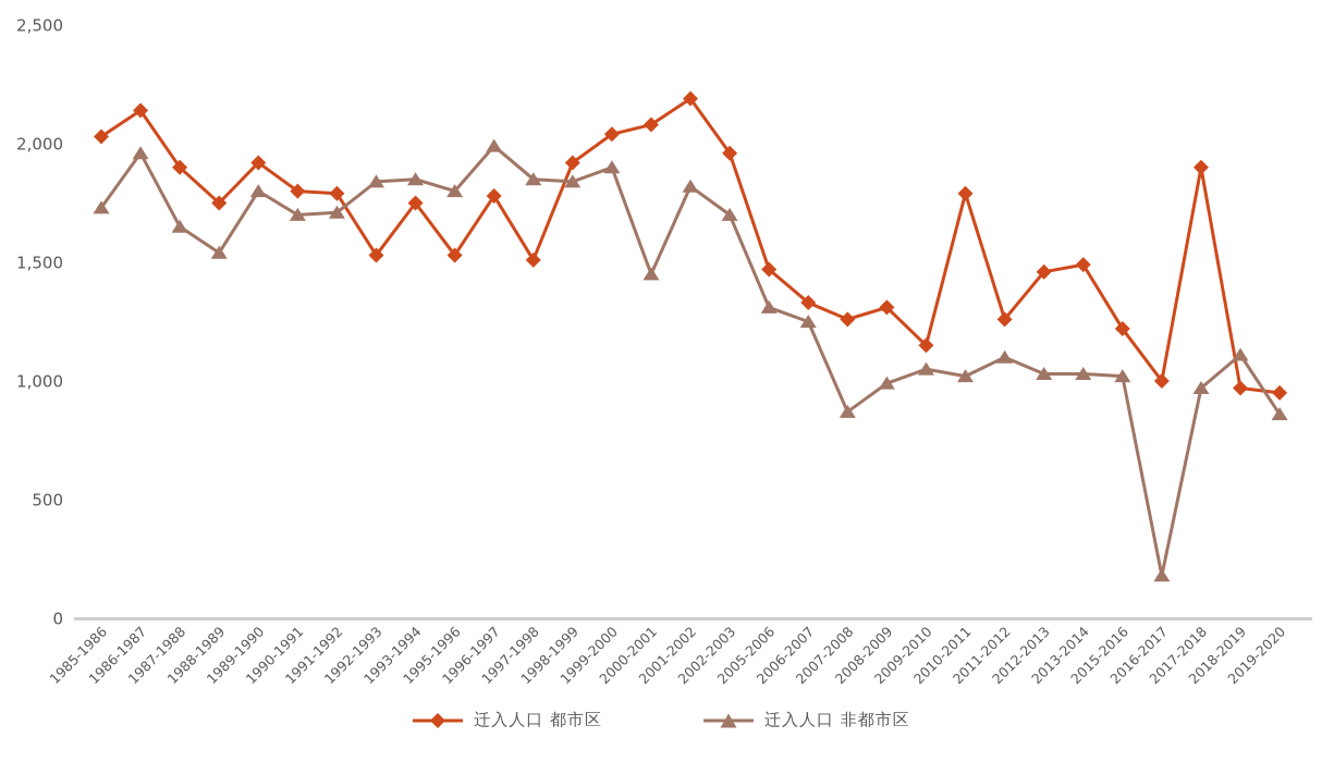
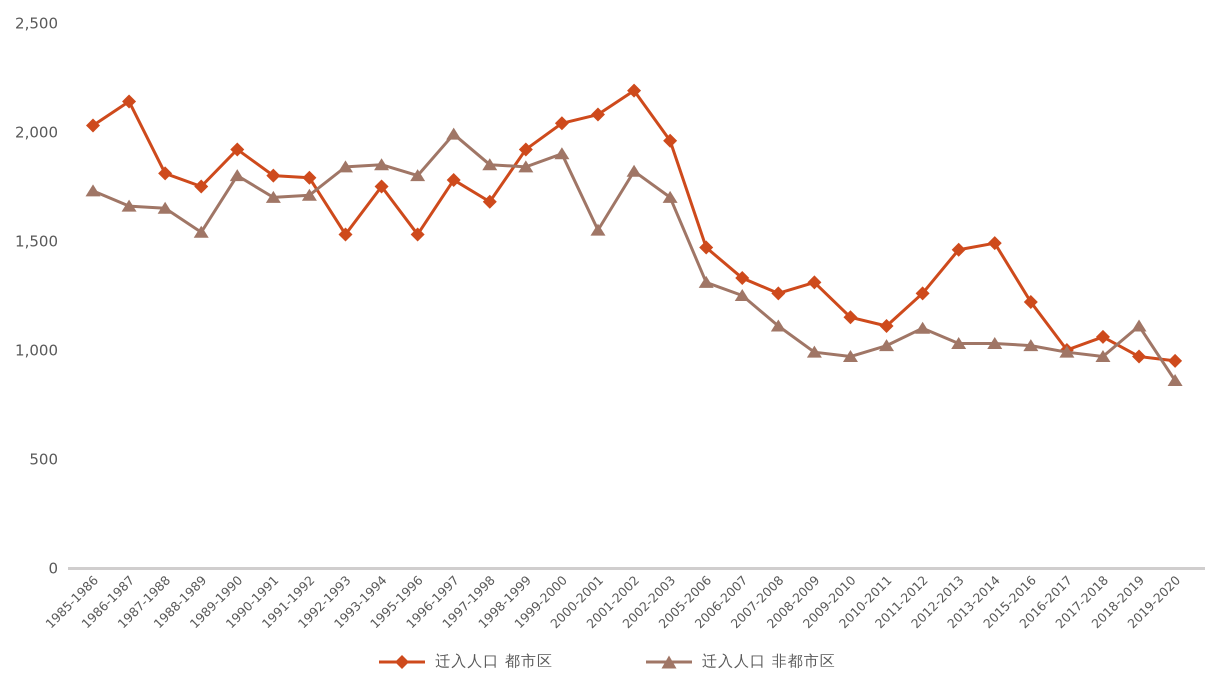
迁入人口 非都市区/1986-1987: 1960 -> 1660
迁入人口 都市区/1987-1988: 1900 -> 1810
迁入人口 都市区/1997-1998: 1510 -> 1680
迁入人口 非都市区/2000-2001: 1450 -> 1550
迁入人口 非都市区/2007-2008: 870 -> 1110
迁入人口 非都市区/2009-2010: 1050 -> 970
迁入人口 都市区/2010-2011: 1790 -> 1110
迁入人口 非都市区/2016-2017: 180 -> 990
迁入人口 都市区/2017-2018: 1900 -> 1060
